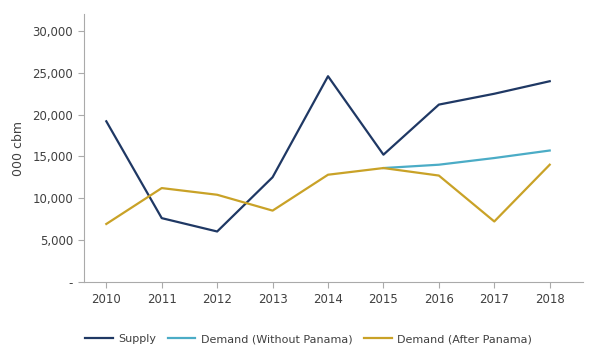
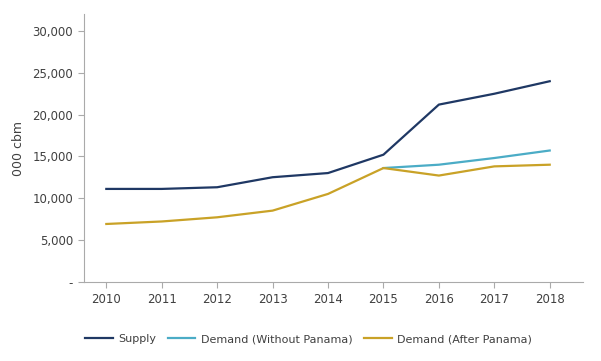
Supply/2010: 19,200 -> 11,100
Supply/2011: 7,600 -> 11,100
Demand (After Panama)/2011: 11,200 -> 7,200
Supply/2012: 6,000 -> 11,300
Demand (After Panama)/2012: 10,400 -> 7,700
Supply/2014: 24,600 -> 13,000
Demand (After Panama)/2014: 12,800 -> 10,500
Demand (After Panama)/2017: 7,200 -> 13,800
